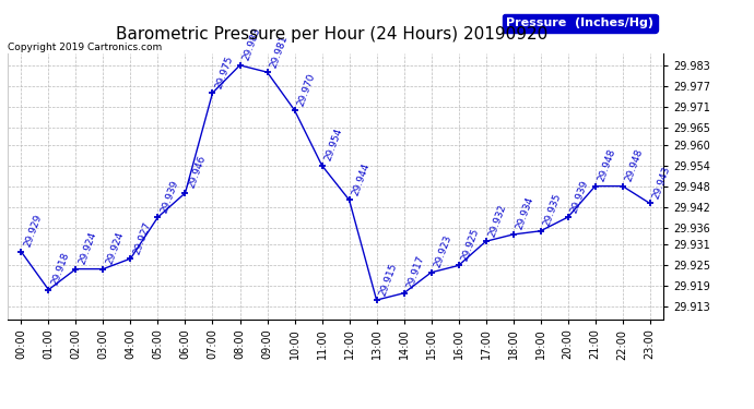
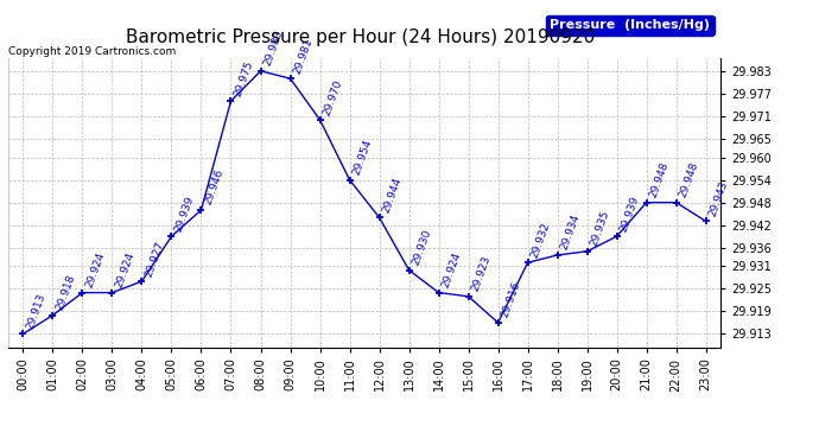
00:00: 29.929 -> 29.913
13:00: 29.915 -> 29.930
14:00: 29.917 -> 29.924
16:00: 29.925 -> 29.916
